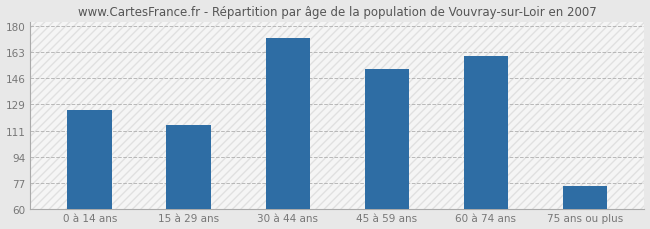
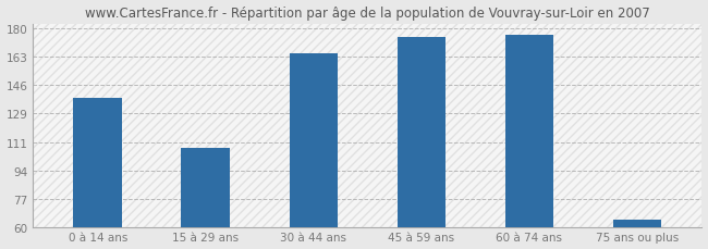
0 à 14 ans: 125 -> 138
15 à 29 ans: 115 -> 108
30 à 44 ans: 172 -> 165
45 à 59 ans: 152 -> 175
60 à 74 ans: 160 -> 176
75 ans ou plus: 75 -> 64
